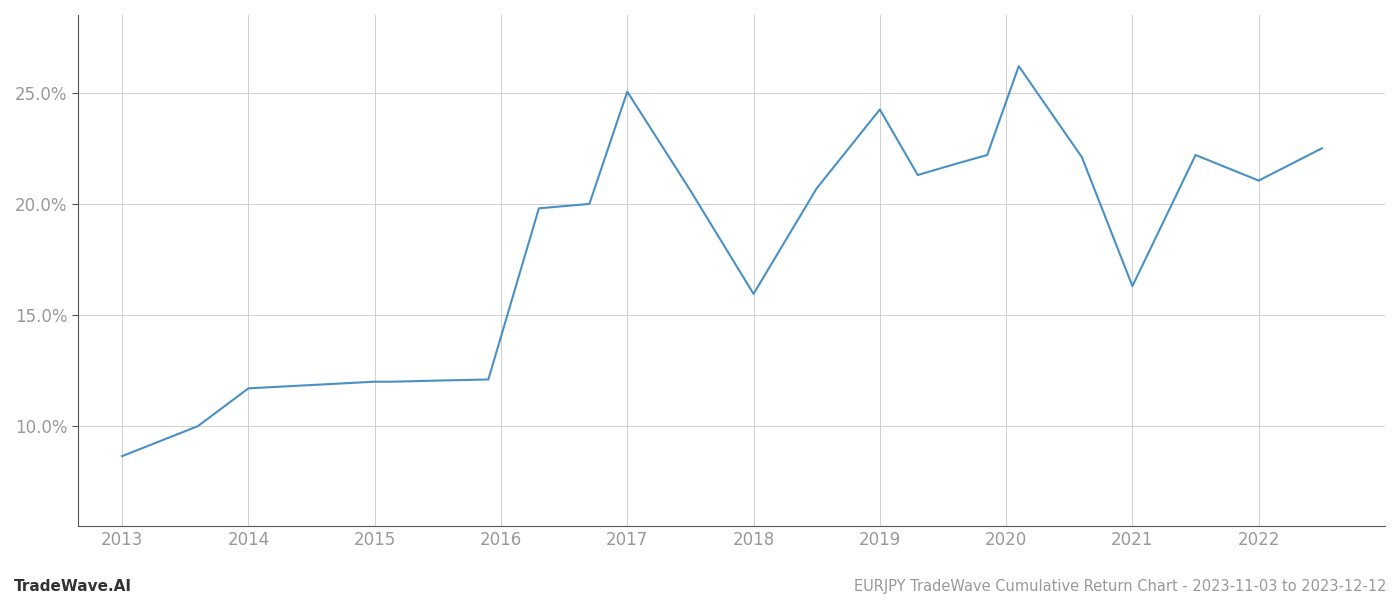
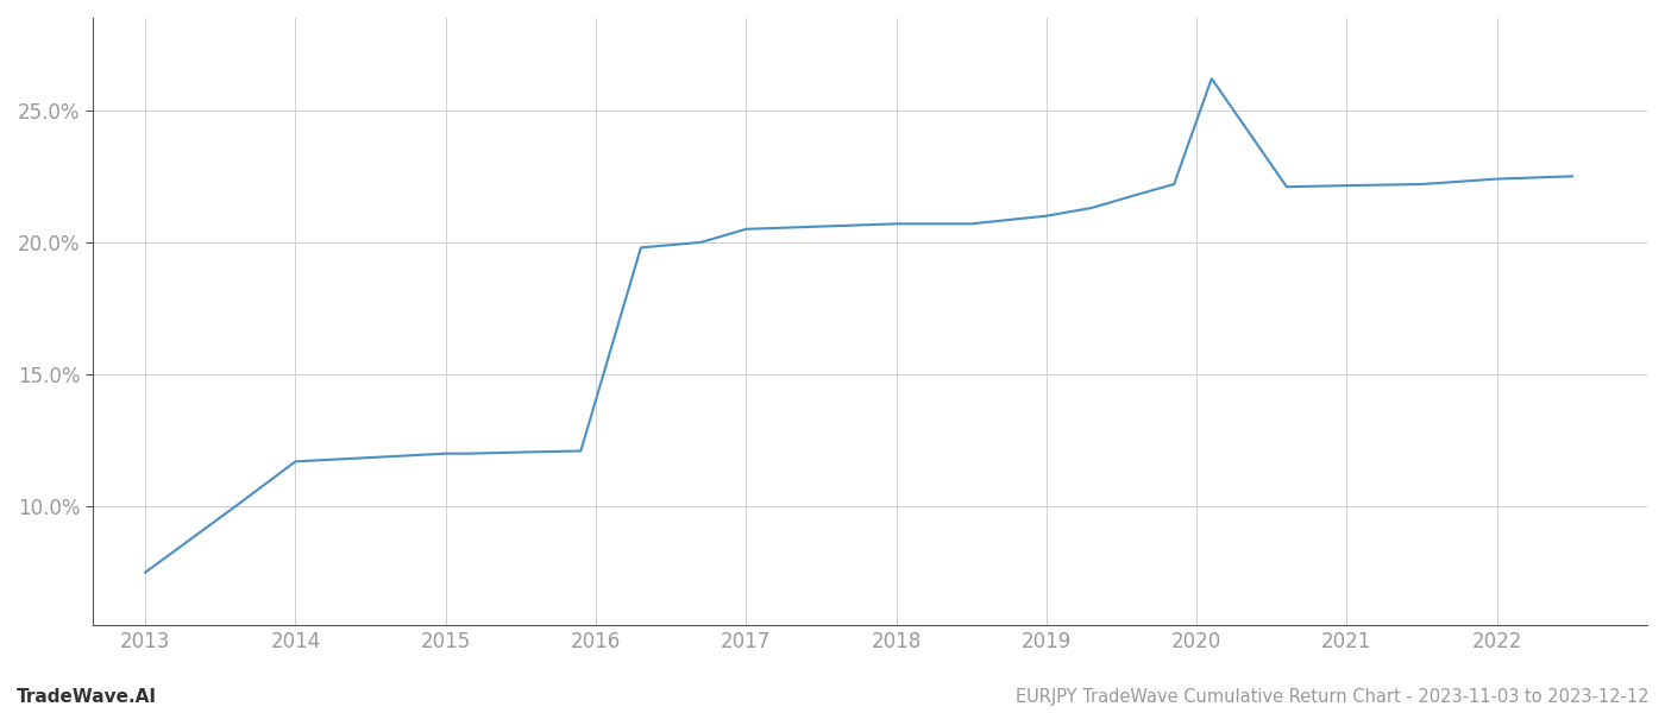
2013: 8.65% -> 7.50%
2017: 25.05% -> 20.50%
2018: 15.95% -> 20.70%
2019: 24.25% -> 21.00%
2021: 16.30% -> 22.15%
2022: 21.05% -> 22.40%
